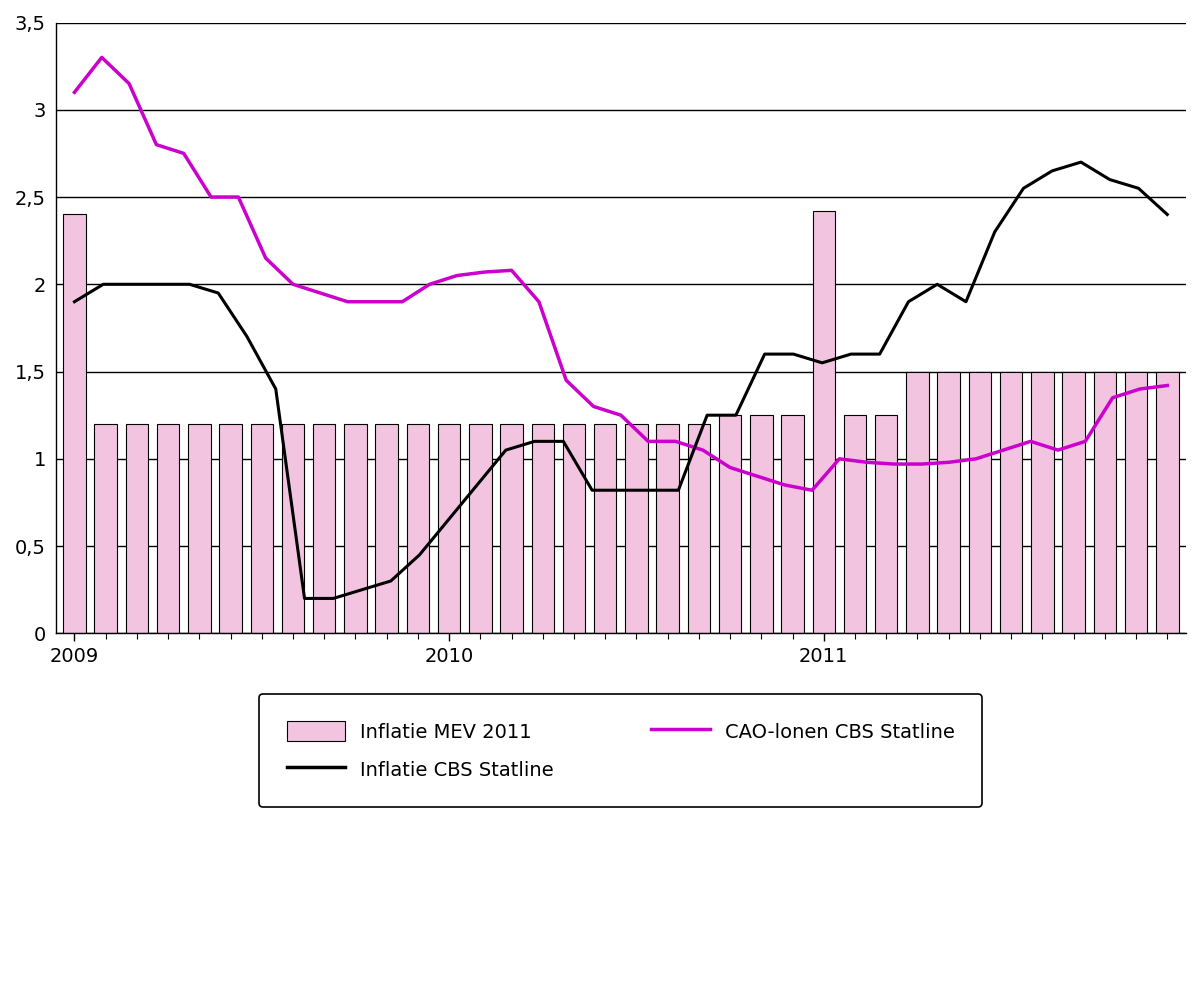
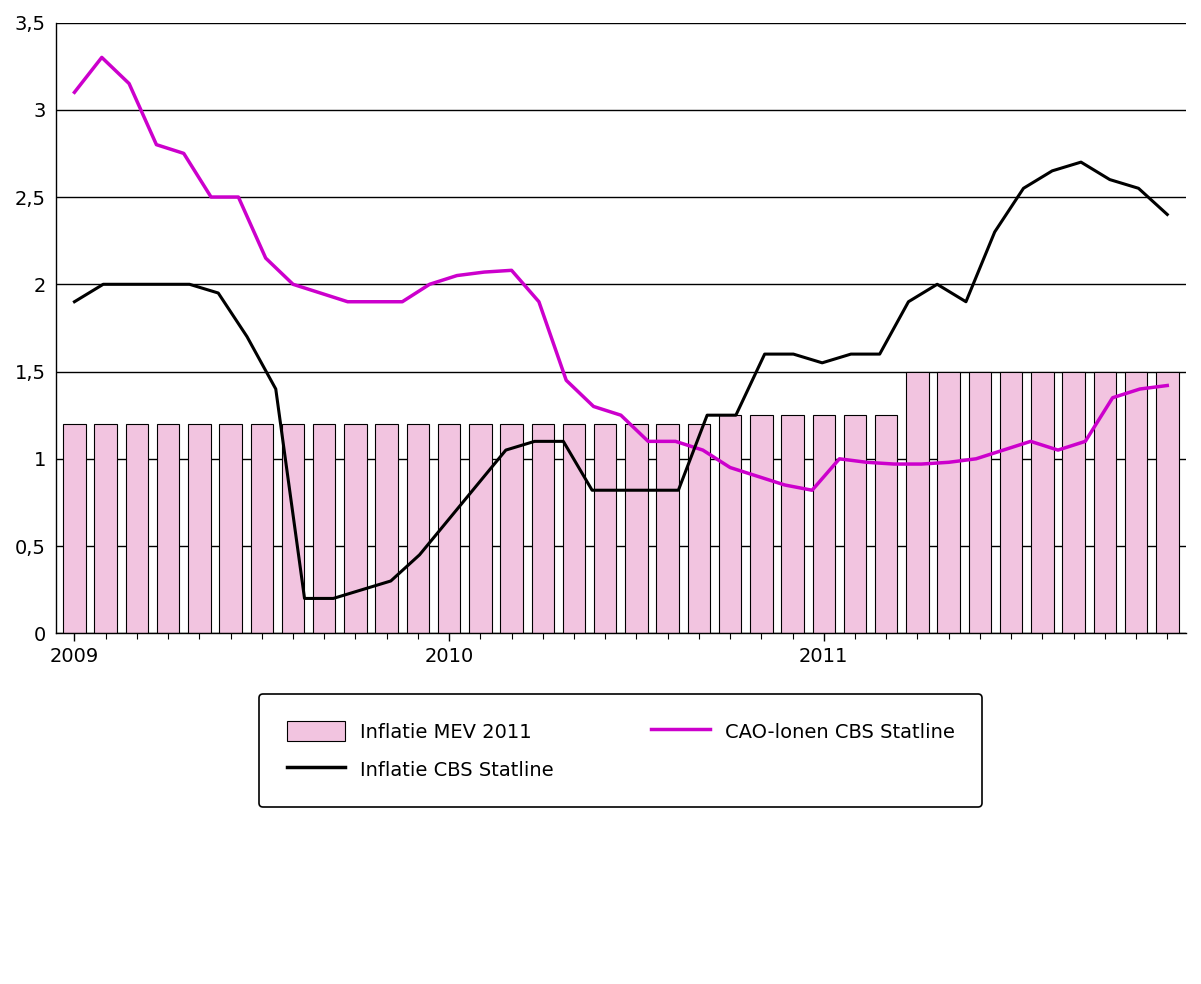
Inflatie MEV 2011/2009: 2,40 -> 1,20
Inflatie MEV 2011/2011: 2,42 -> 1,25
